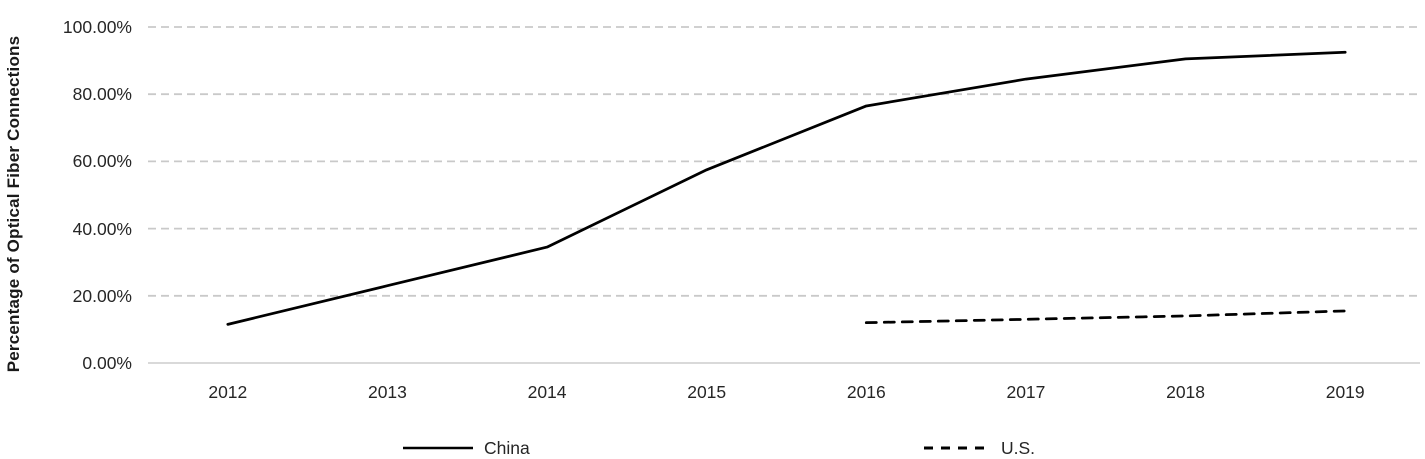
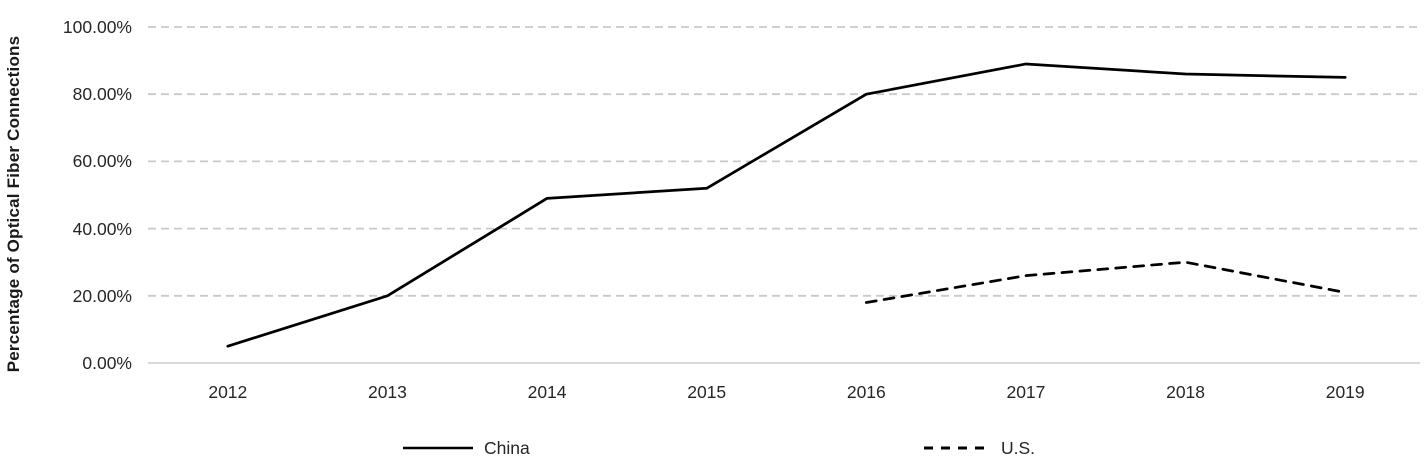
China/2012: 12% -> 5%
China/2013: 23% -> 20%
China/2014: 34% -> 49%
China/2015: 58% -> 52%
China/2016: 76% -> 80%
U.S./2016: 12% -> 18%
China/2017: 84% -> 89%
U.S./2017: 13% -> 26%
China/2018: 90% -> 86%
U.S./2018: 14% -> 30%
China/2019: 92% -> 85%
U.S./2019: 16% -> 21%
